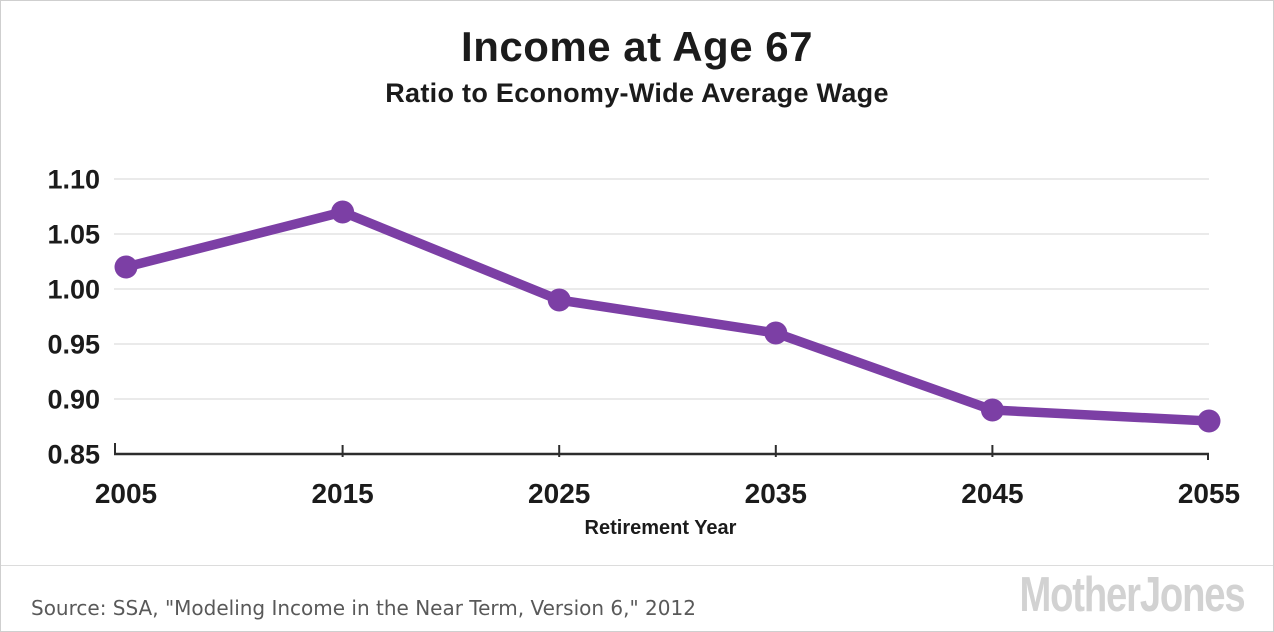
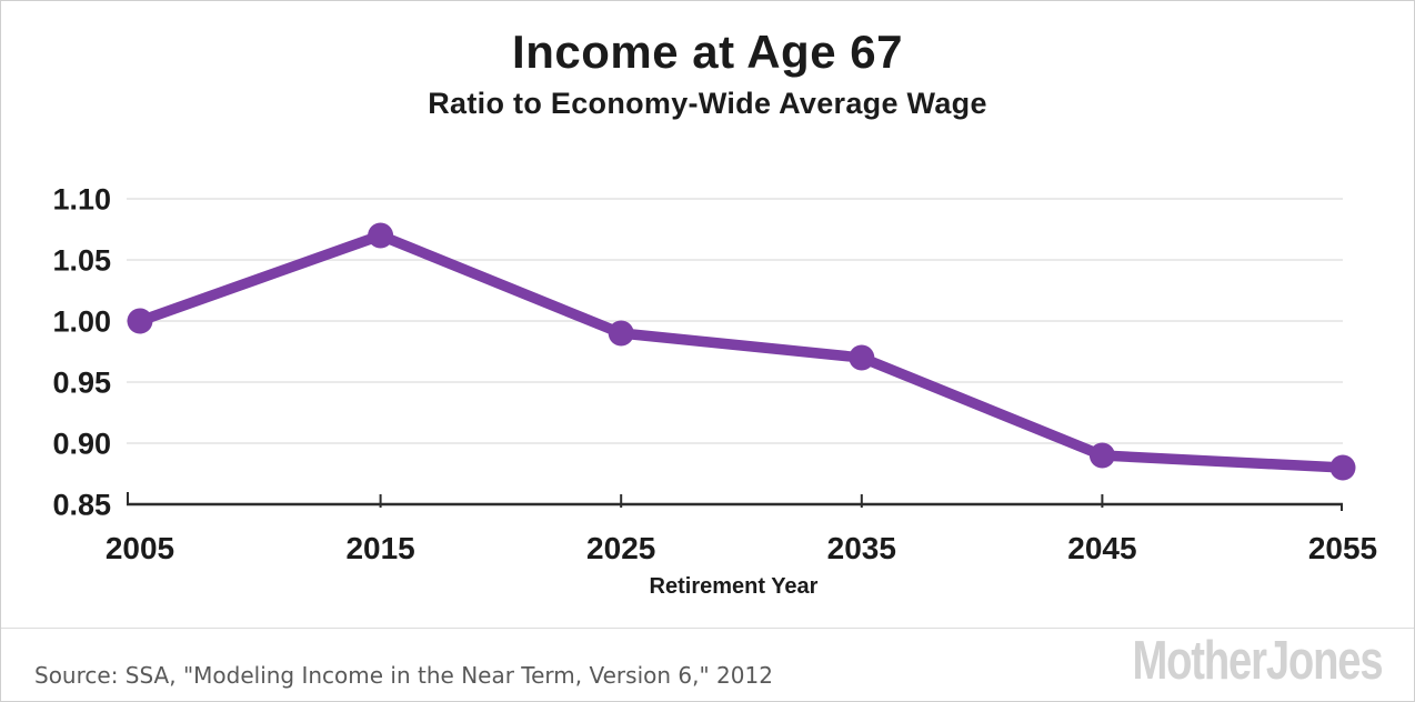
2005: 1.02 -> 1.00
2035: 0.96 -> 0.97
